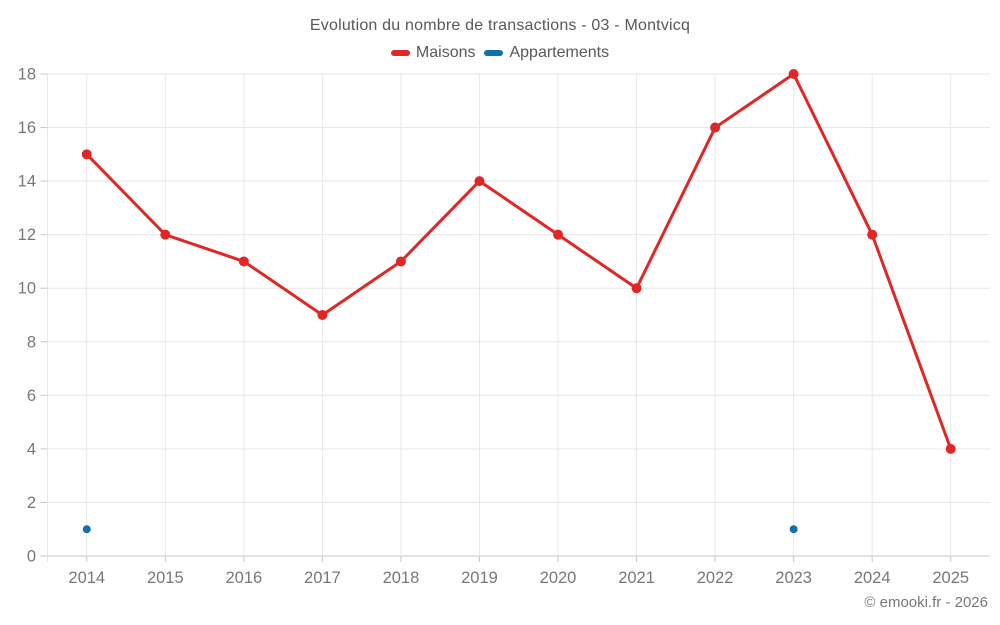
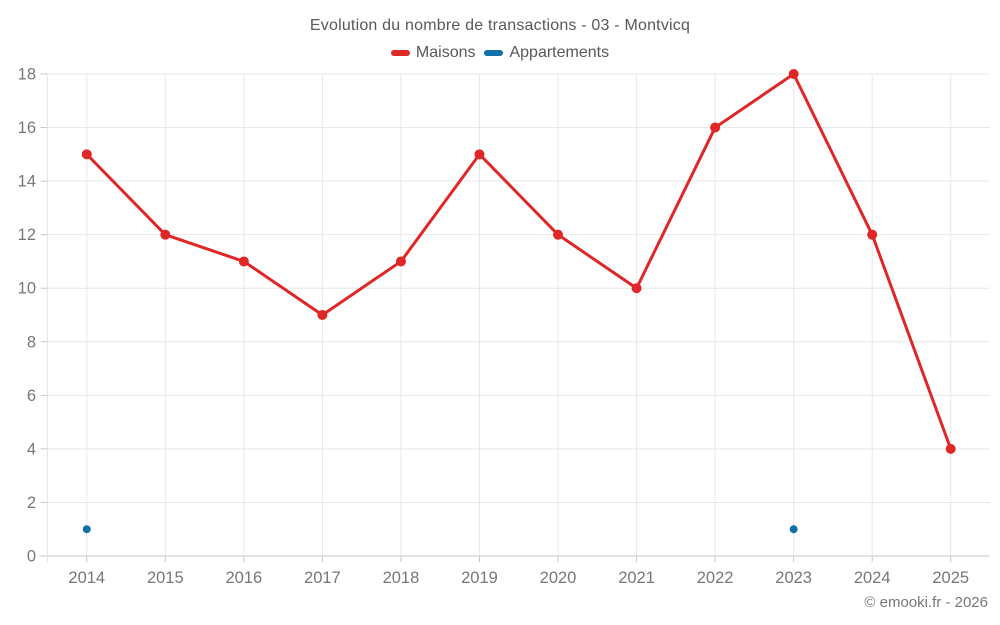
Maisons/2019: 14 -> 15
